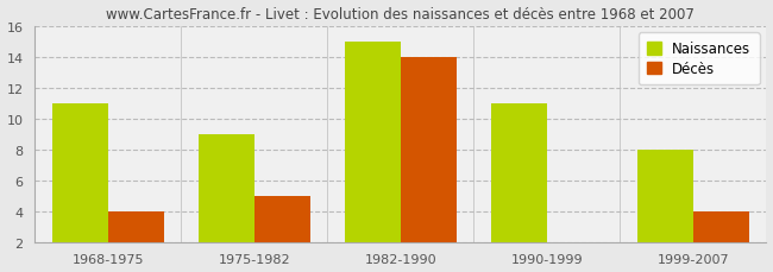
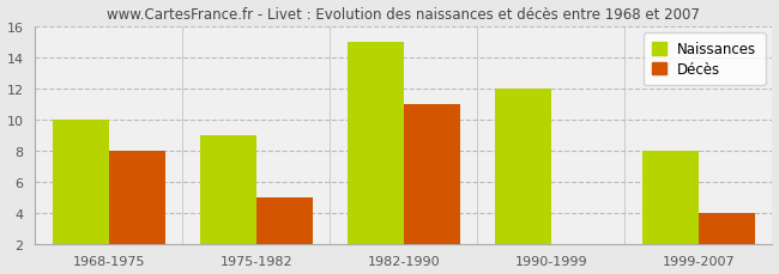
Naissances/1968-1975: 11 -> 10
Décès/1968-1975: 4 -> 8
Décès/1982-1990: 14 -> 11
Naissances/1990-1999: 11 -> 12
